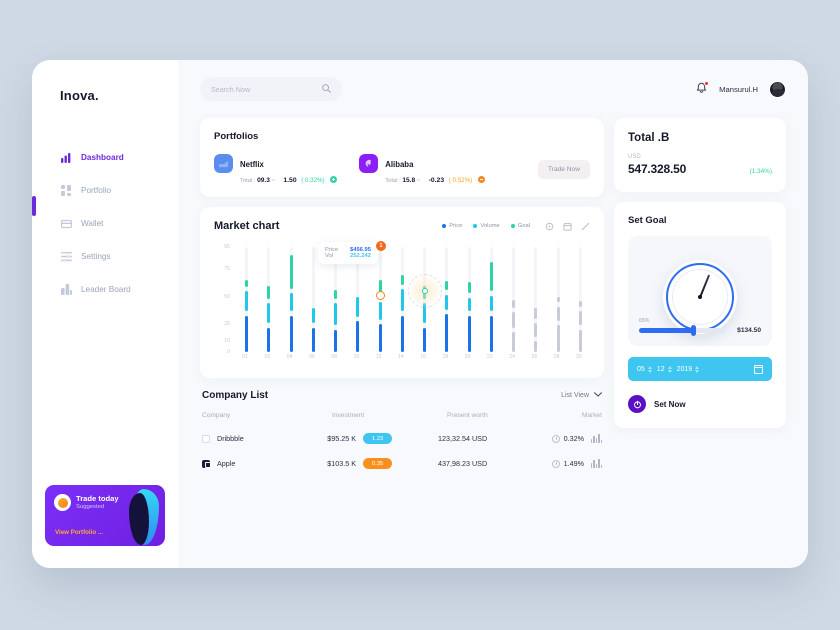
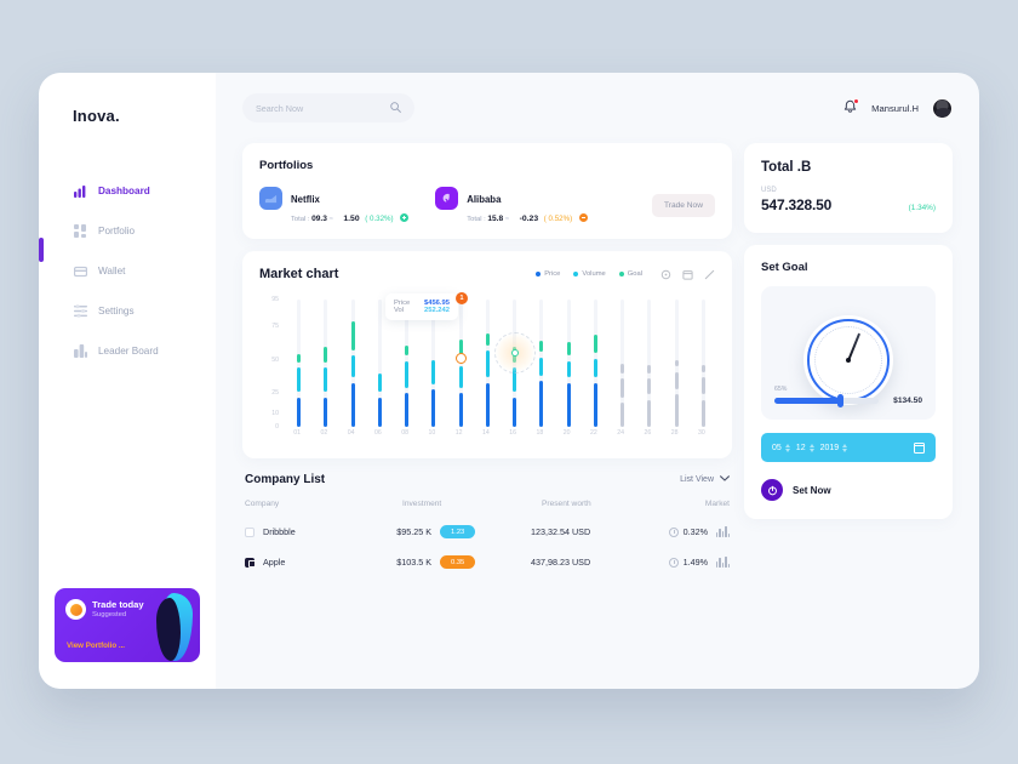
Price/01: 33 -> 22
Goal/04: 31 -> 22
Price/08: 20 -> 25
Goal/22: 26 -> 14
Price/26: 10 -> 20
Goal/26: 10 -> 6
